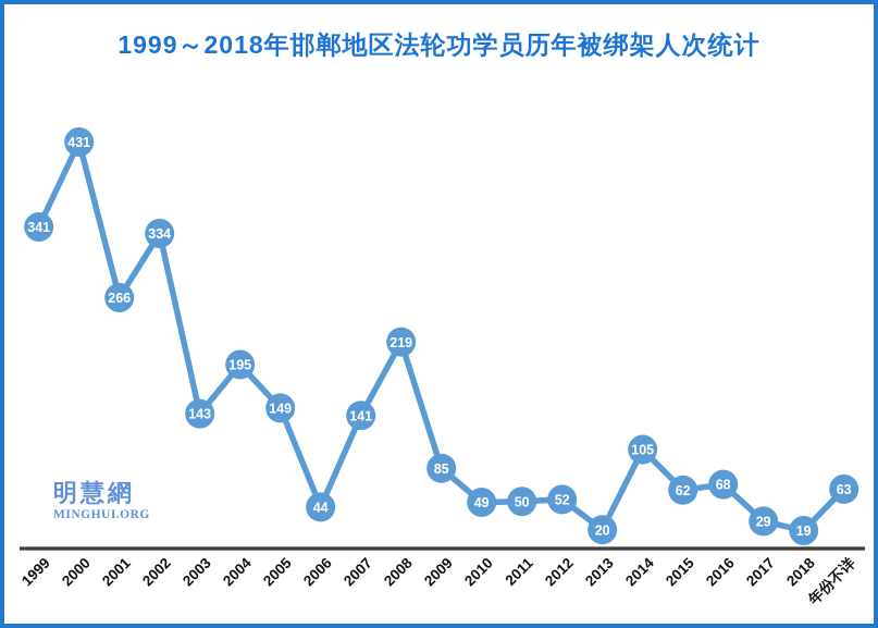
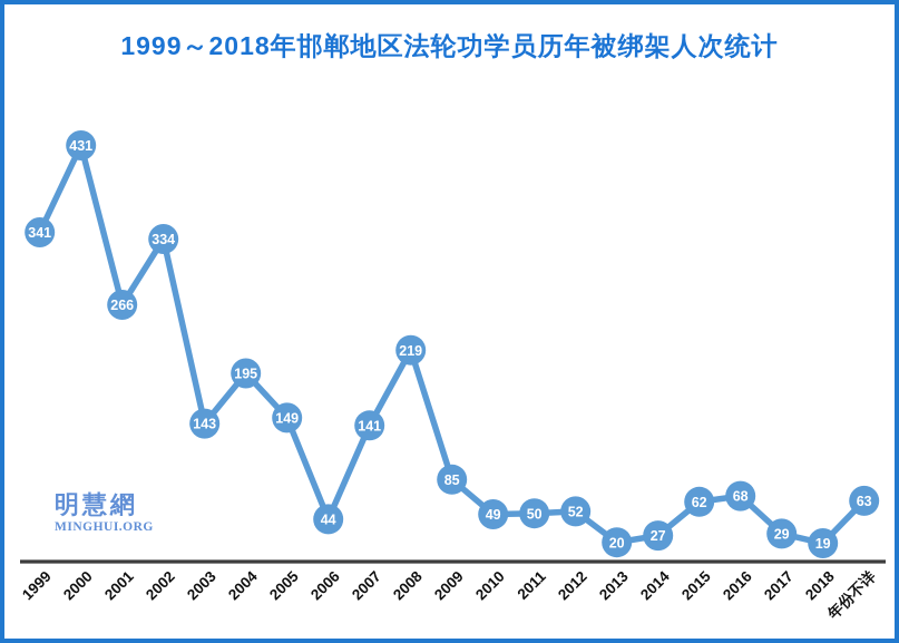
2014: 105 -> 27
